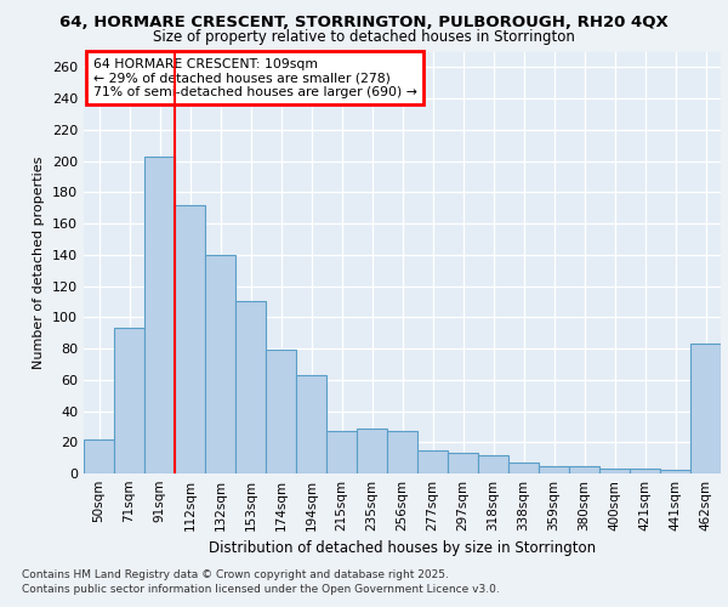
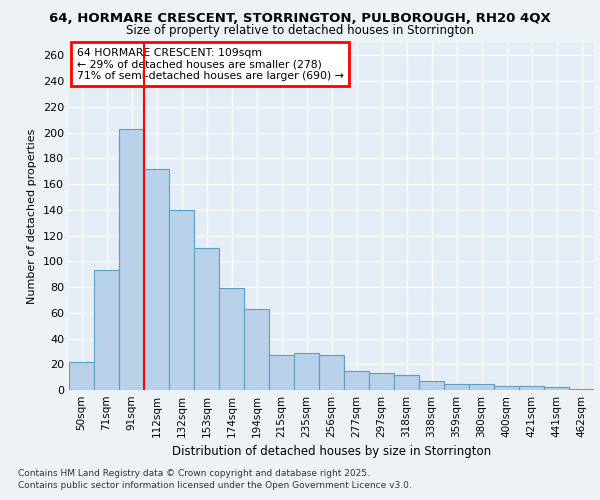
462sqm: 83 -> 1
